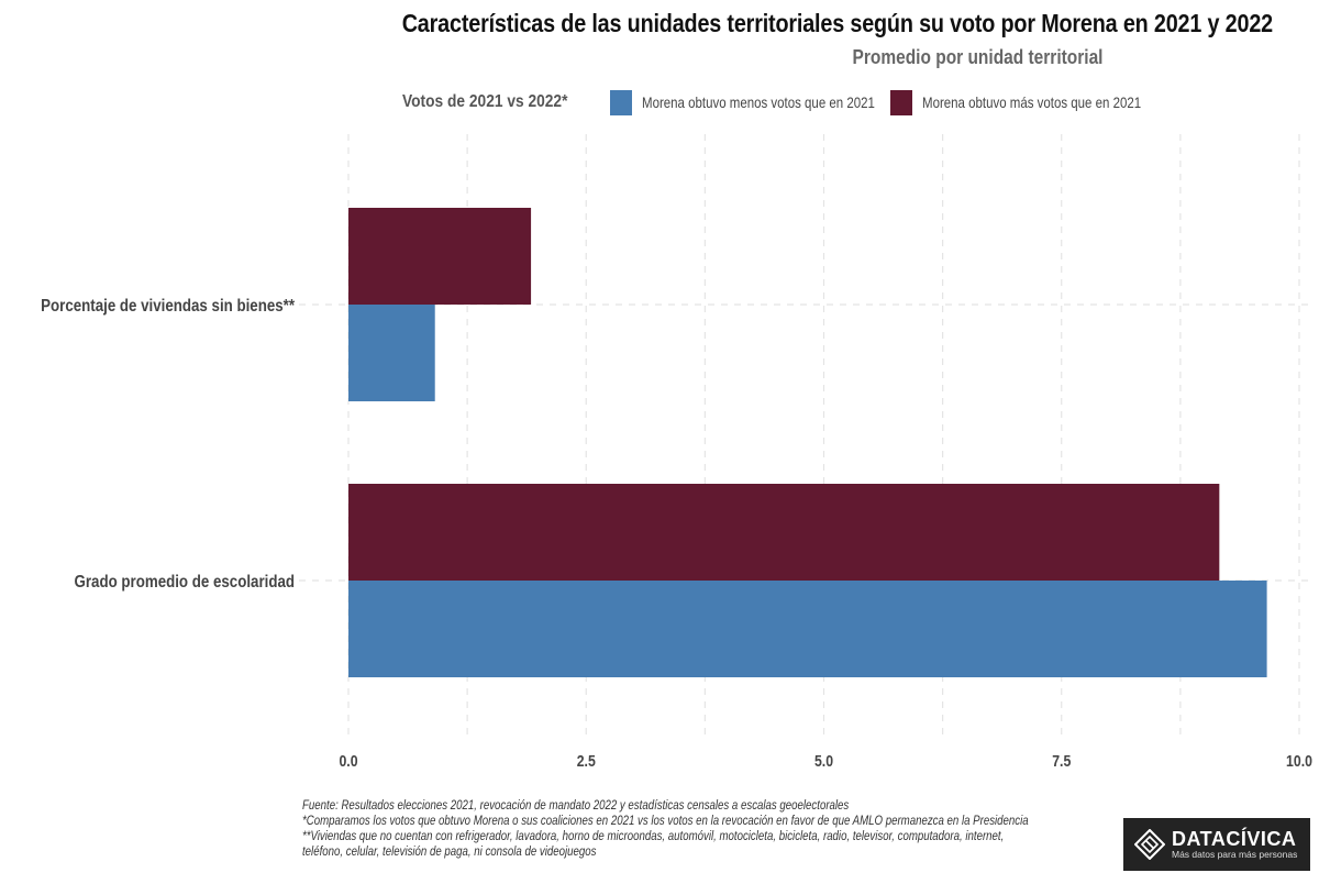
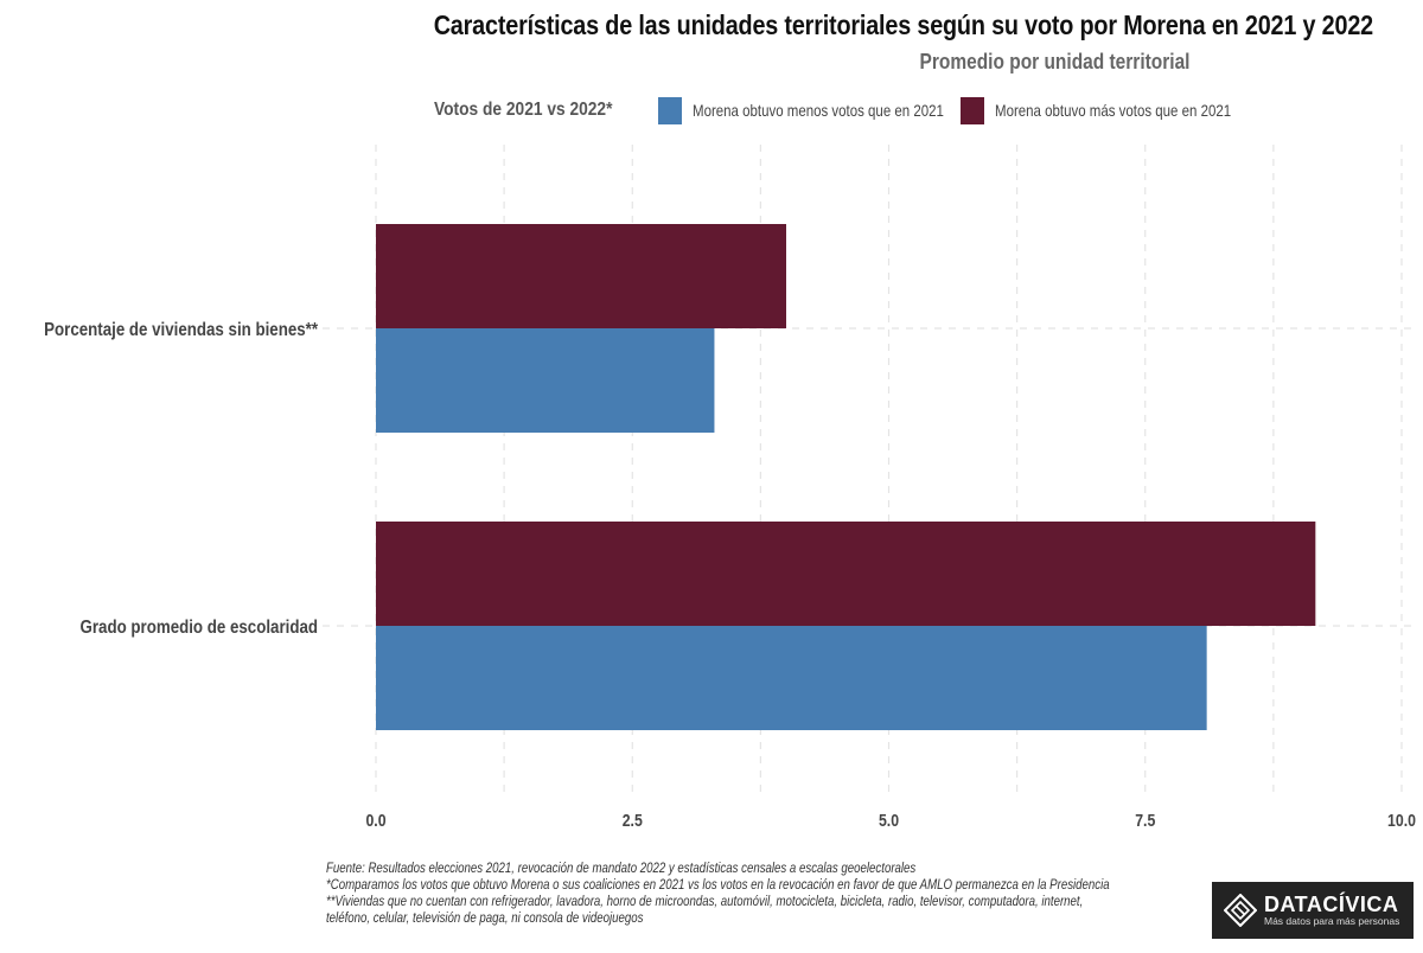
Morena obtuvo más votos que en 2021/Porcentaje de viviendas sin bienes**: 1.9 -> 4.0
Morena obtuvo menos votos que en 2021/Porcentaje de viviendas sin bienes**: 0.9 -> 3.3
Morena obtuvo menos votos que en 2021/Grado promedio de escolaridad: 9.7 -> 8.1
